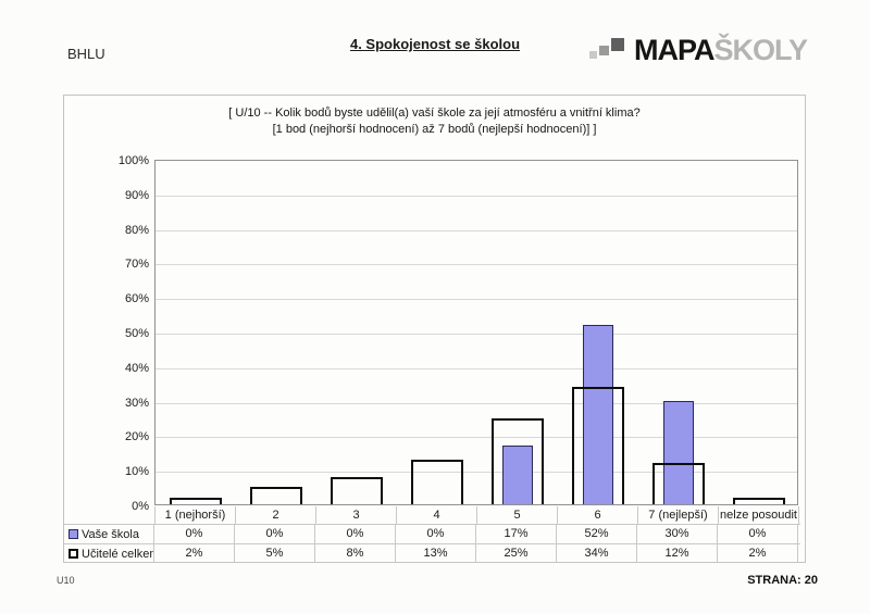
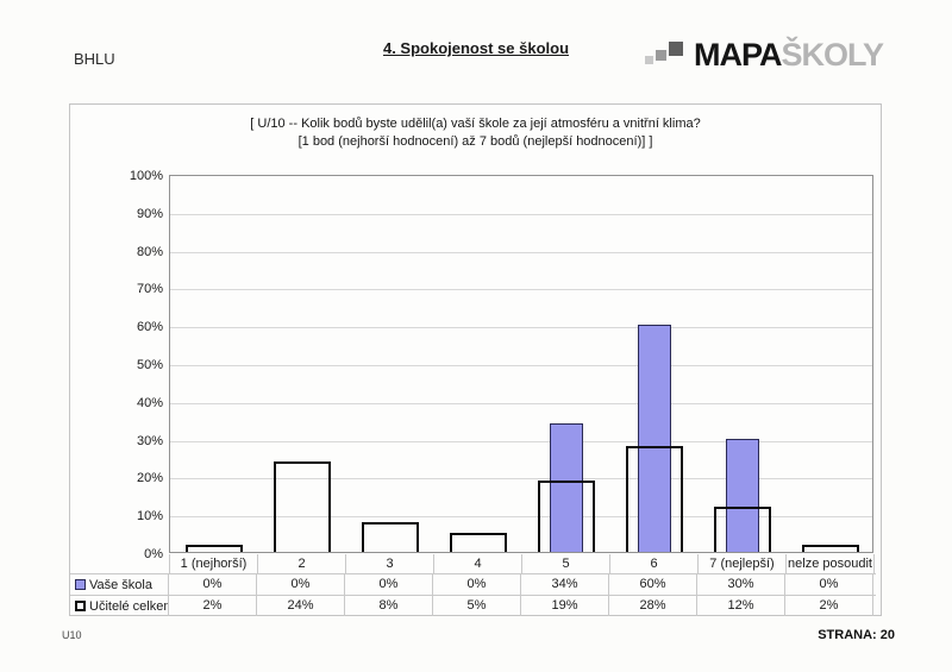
Učitelé celkem/2: 5% -> 24%
Učitelé celkem/4: 13% -> 5%
Vaše škola/5: 17% -> 34%
Učitelé celkem/5: 25% -> 19%
Vaše škola/6: 52% -> 60%
Učitelé celkem/6: 34% -> 28%
